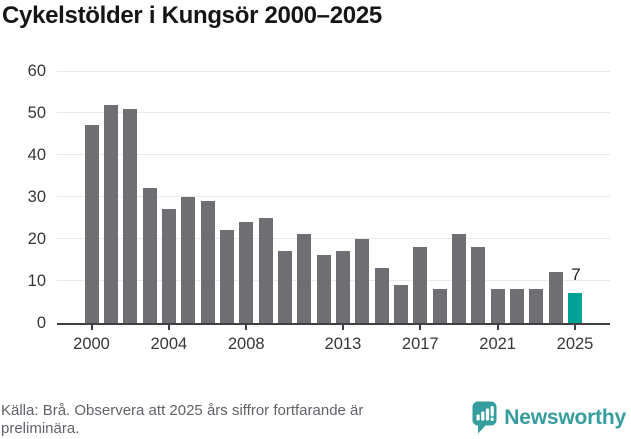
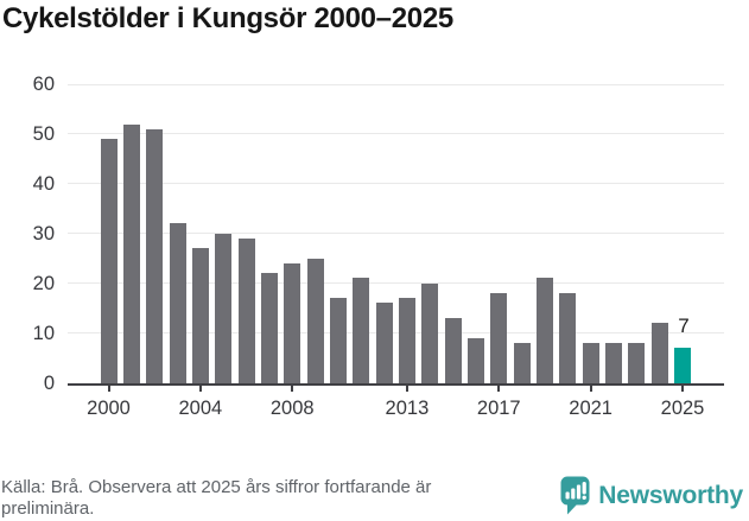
2000: 47 -> 49
